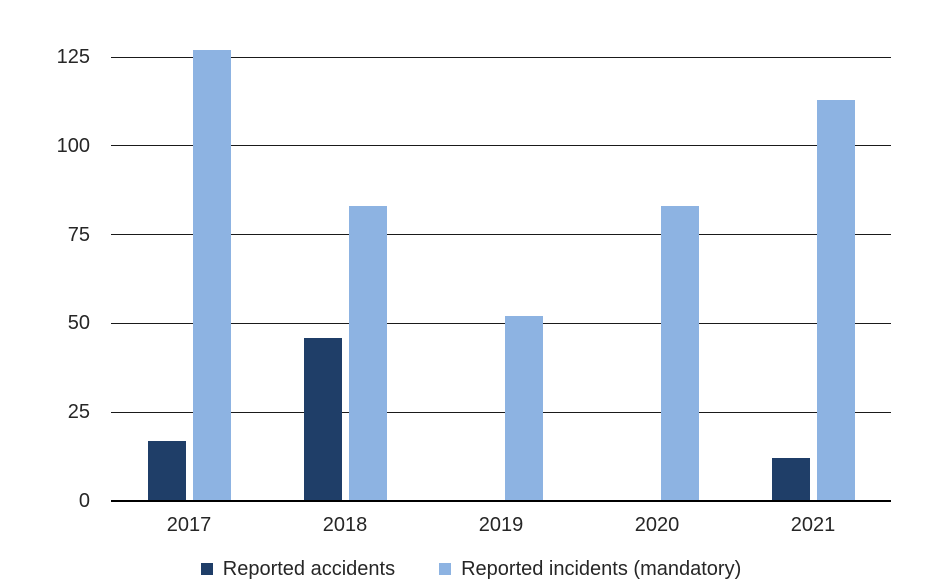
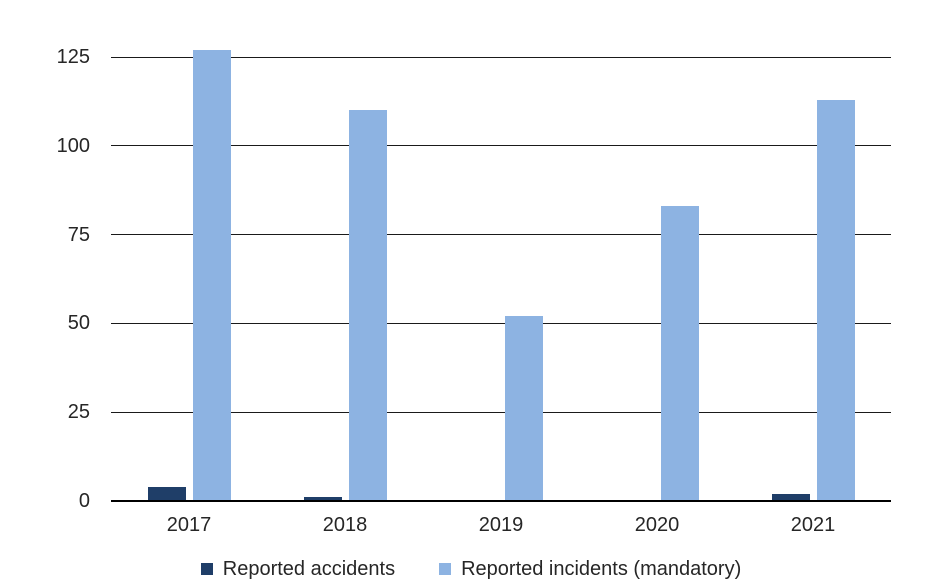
Reported accidents/2017: 17 -> 4
Reported accidents/2018: 46 -> 1
Reported incidents (mandatory)/2018: 83 -> 110
Reported accidents/2021: 12 -> 2
